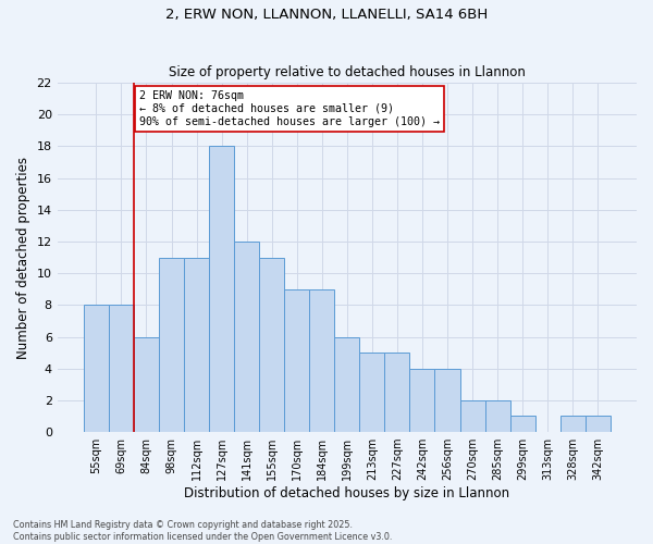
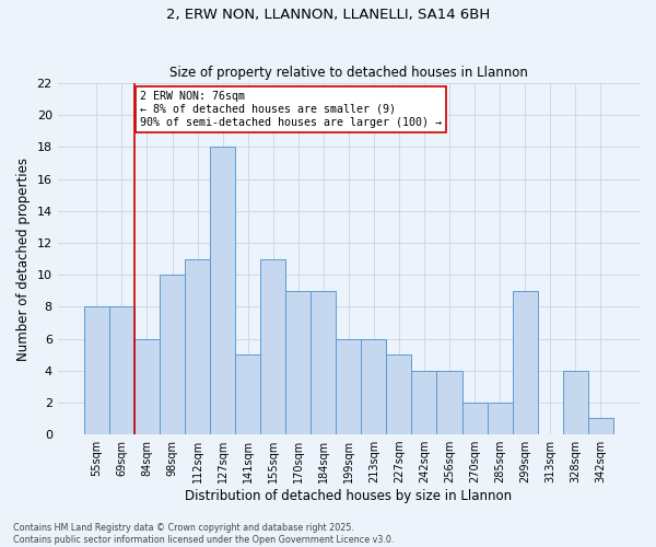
98sqm: 11 -> 10
141sqm: 12 -> 5
213sqm: 5 -> 6
299sqm: 1 -> 9
328sqm: 1 -> 4
